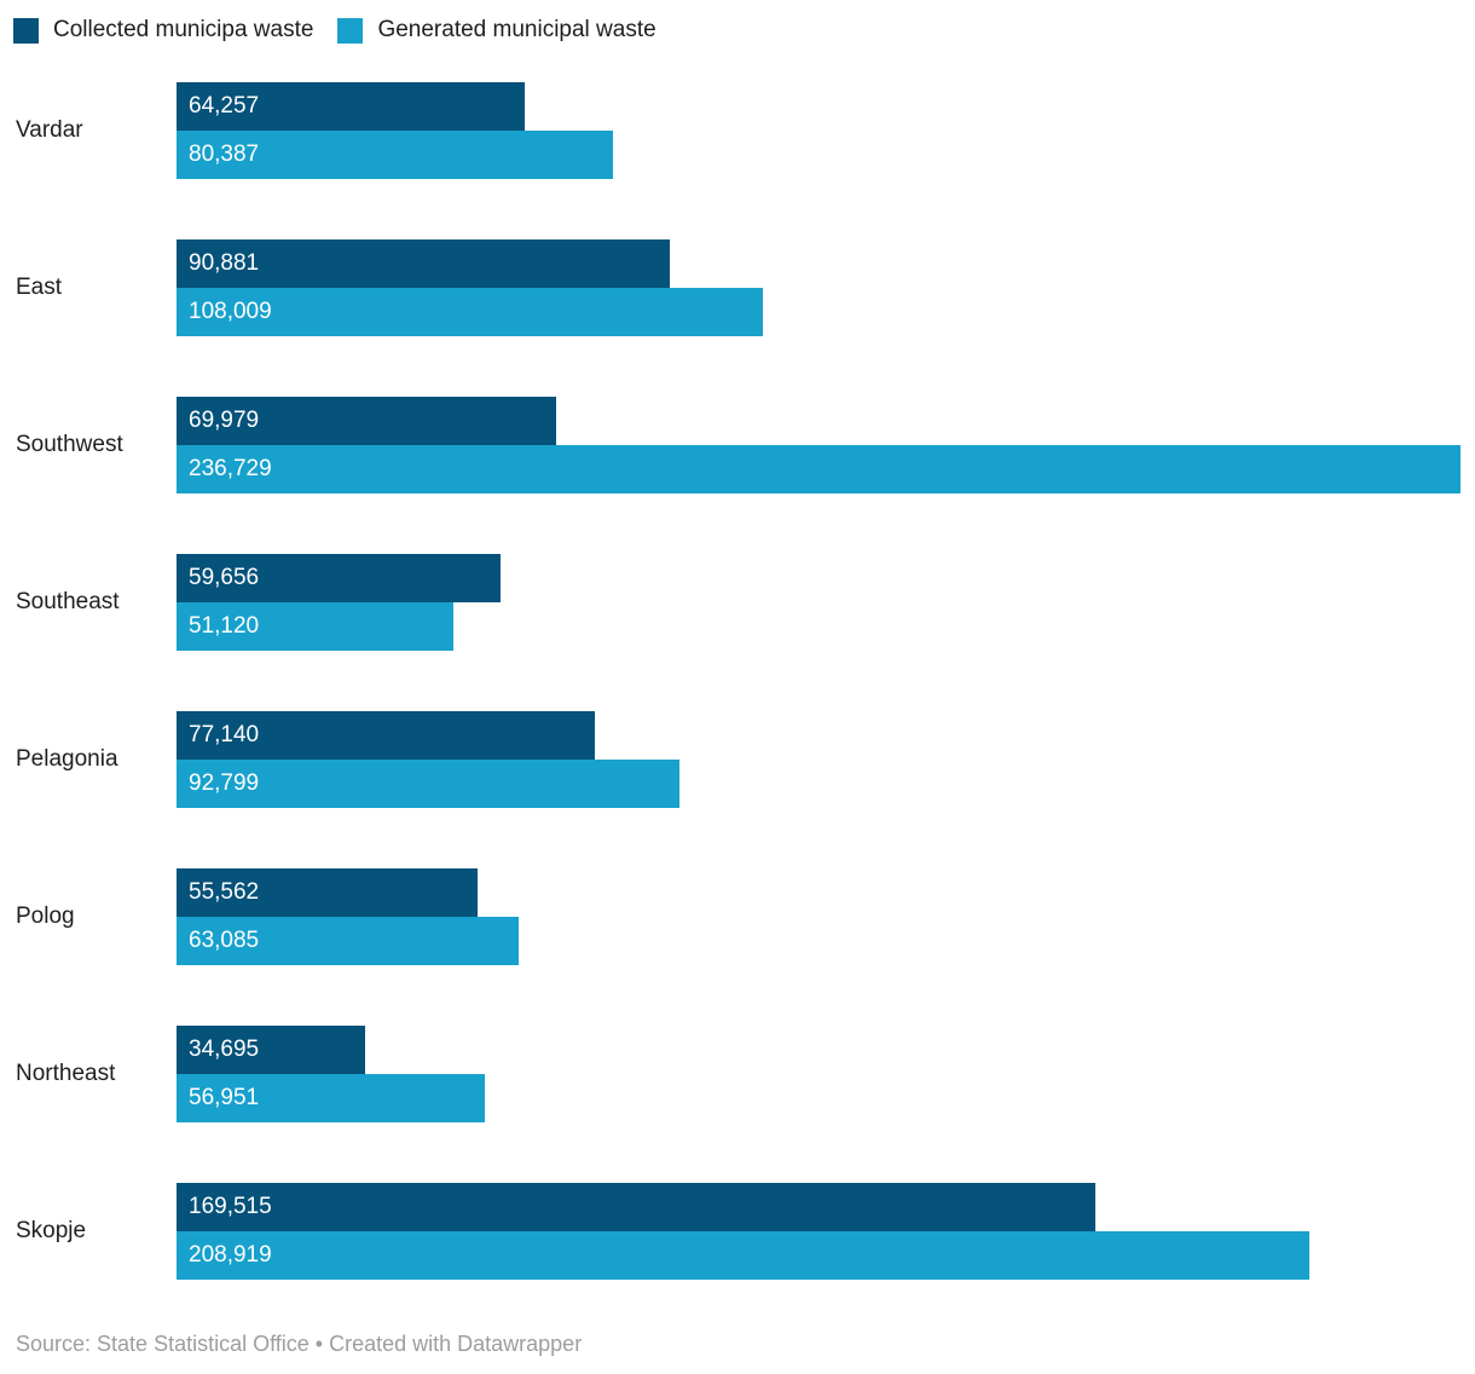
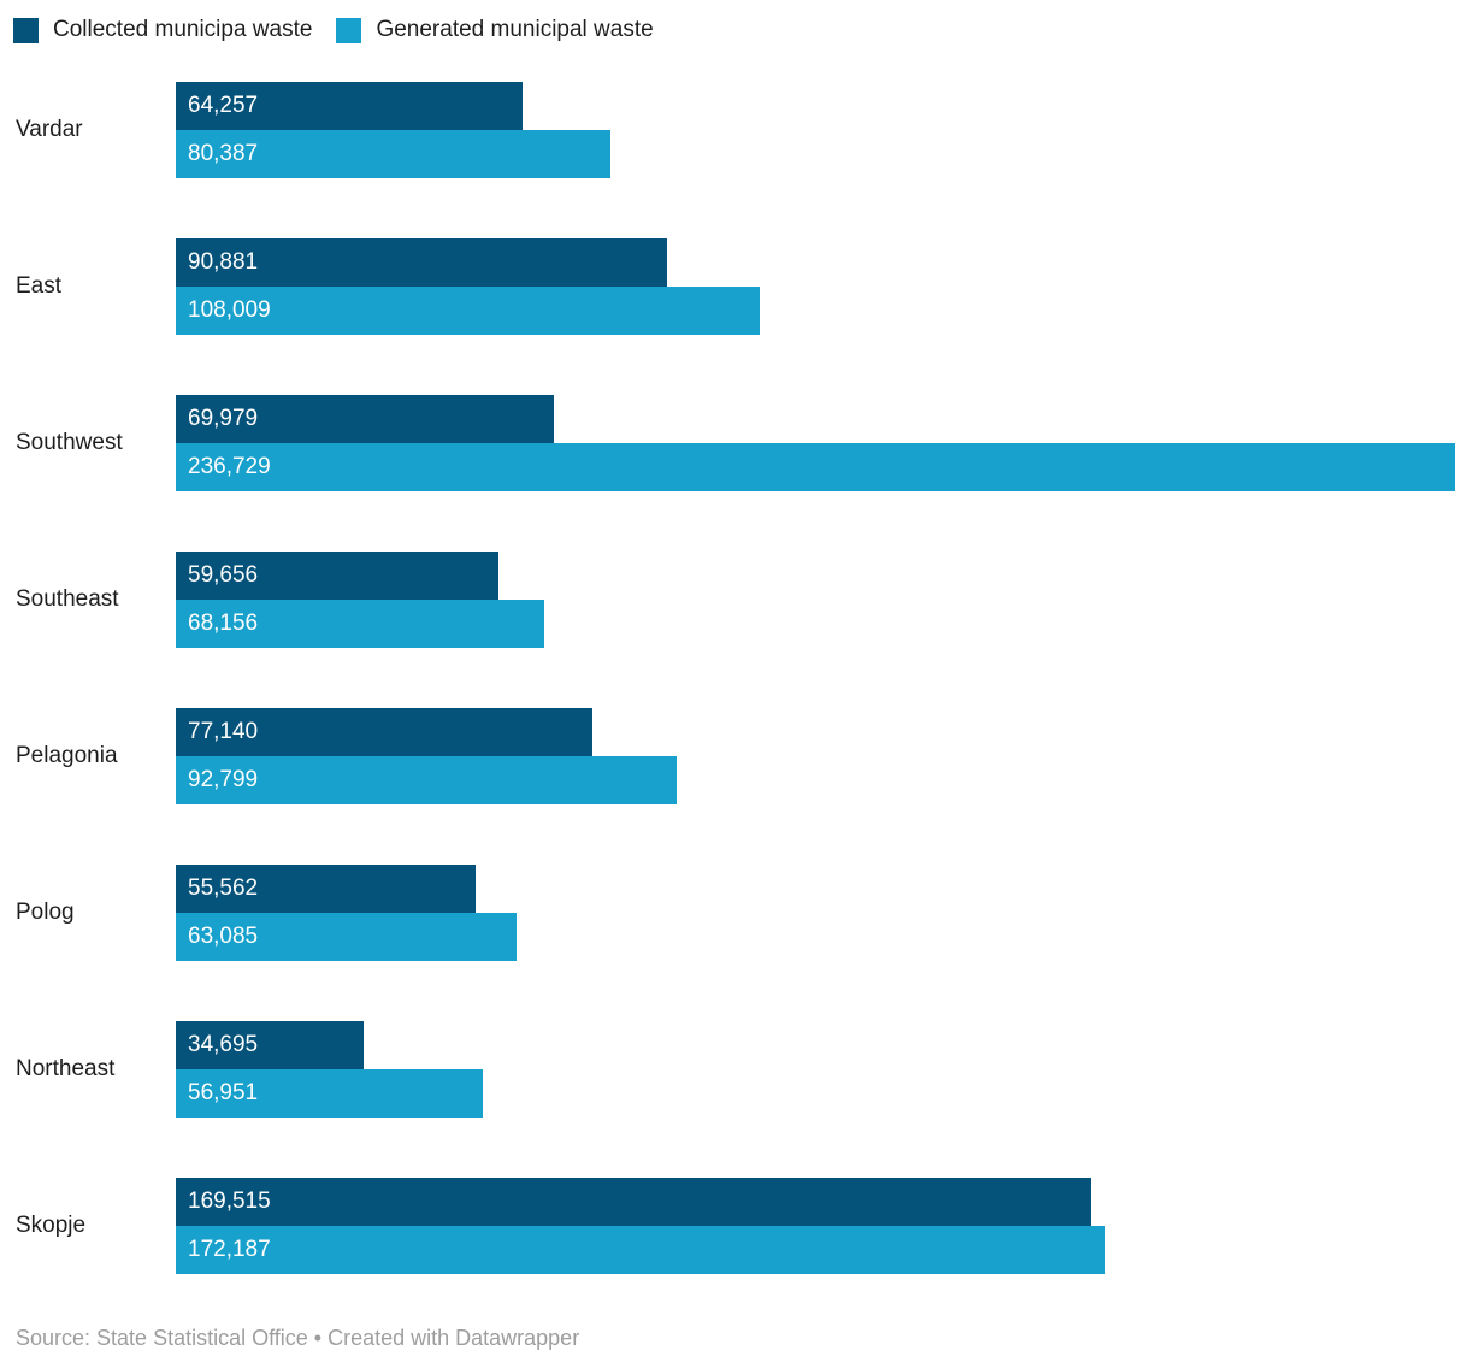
Generated municipal waste/Southeast: 51,120 -> 68,156
Generated municipal waste/Skopje: 208,919 -> 172,187
